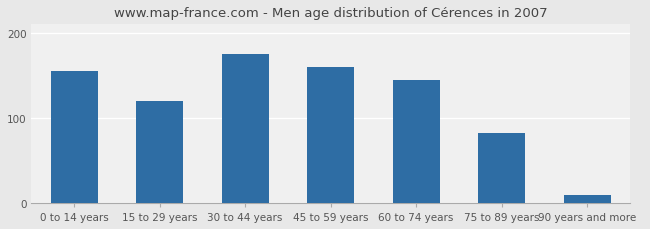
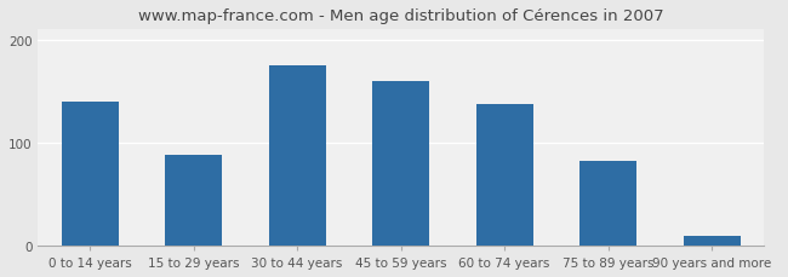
0 to 14 years: 155 -> 140
15 to 29 years: 120 -> 88
60 to 74 years: 145 -> 138
